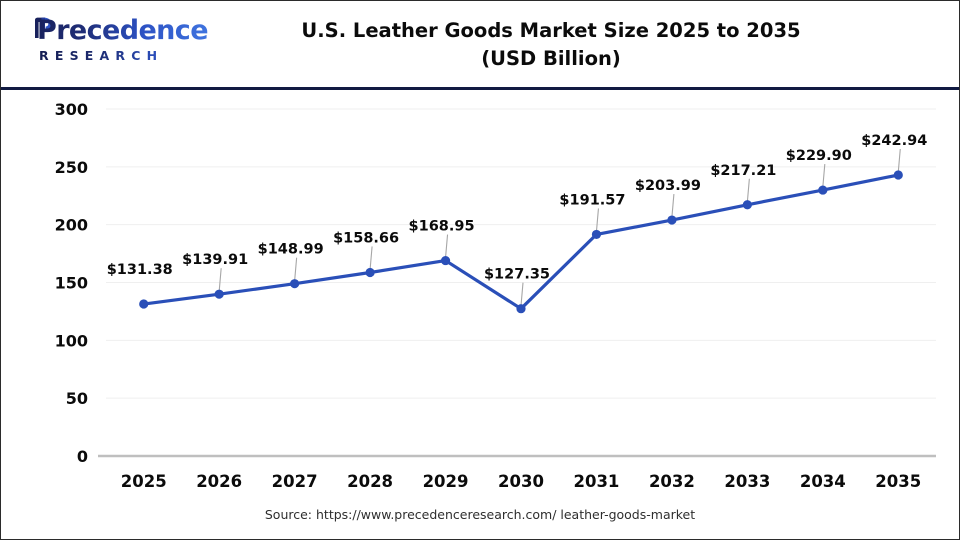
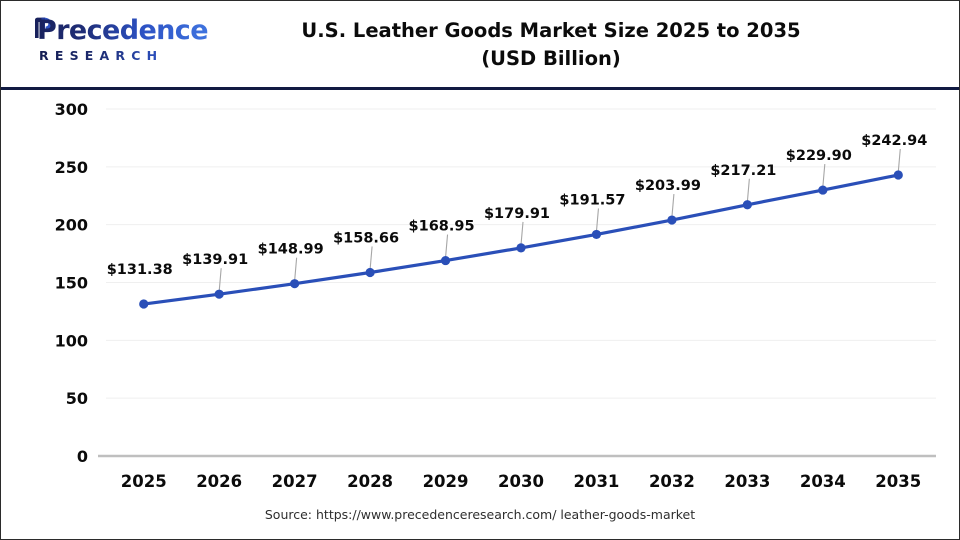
2030: $127.35 -> $179.91
